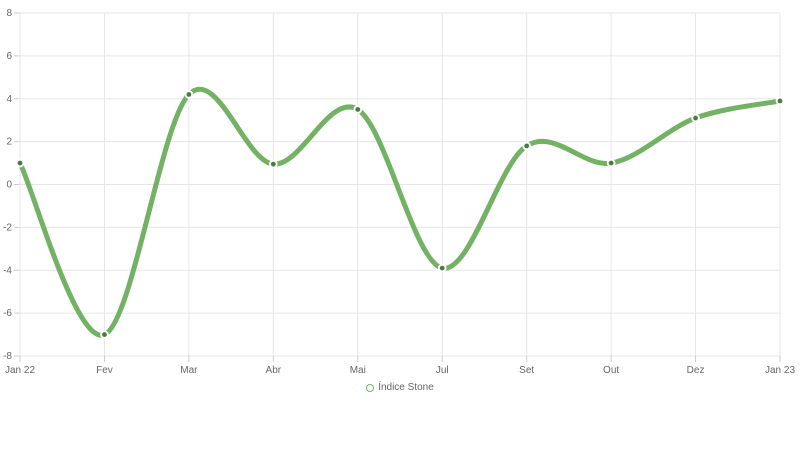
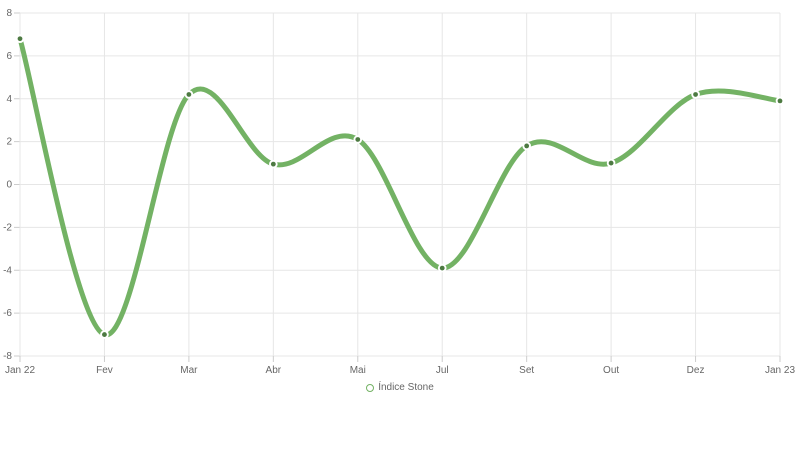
Jan 22: 1.0 -> 6.8
Mai: 3.5 -> 2.1
Dez: 3.1 -> 4.2
